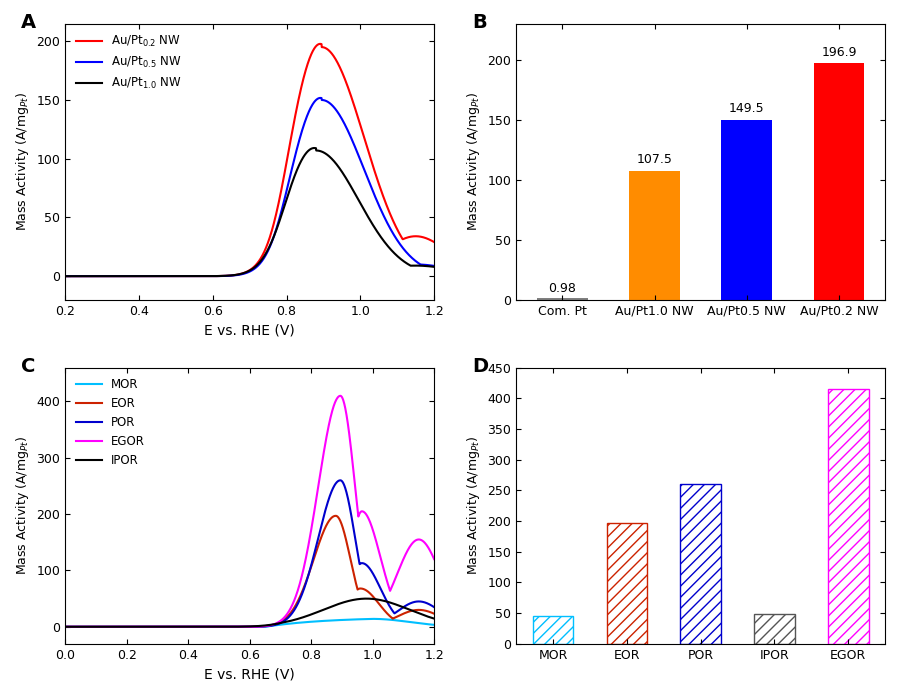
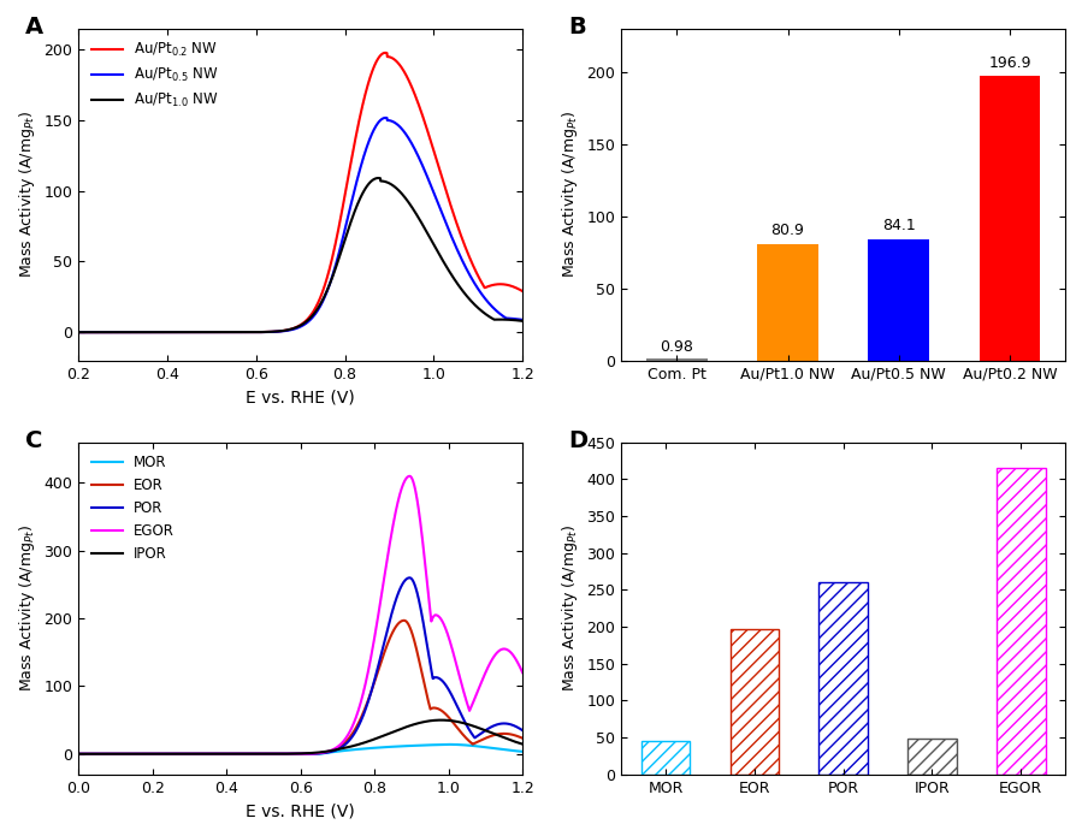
Au/Pt1.0 NW: 107.5 -> 80.9
Au/Pt0.5 NW: 149.5 -> 84.1
